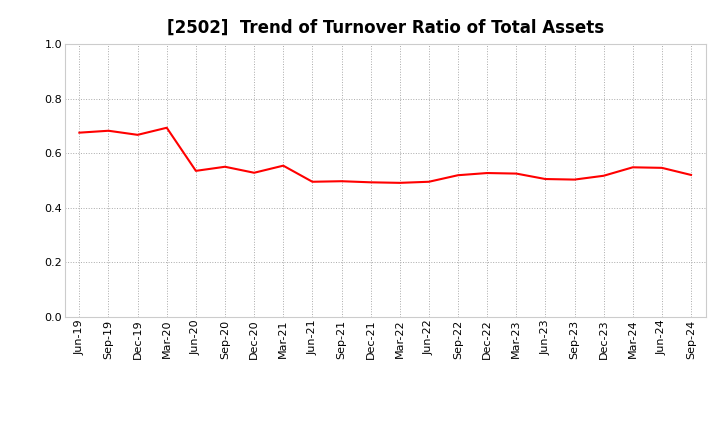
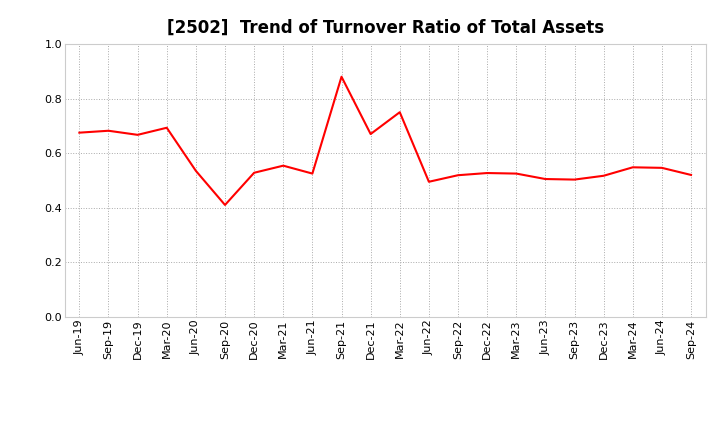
Sep-20: 0.550 -> 0.410
Jun-21: 0.495 -> 0.525
Sep-21: 0.497 -> 0.880
Dec-21: 0.493 -> 0.670
Mar-22: 0.491 -> 0.750
